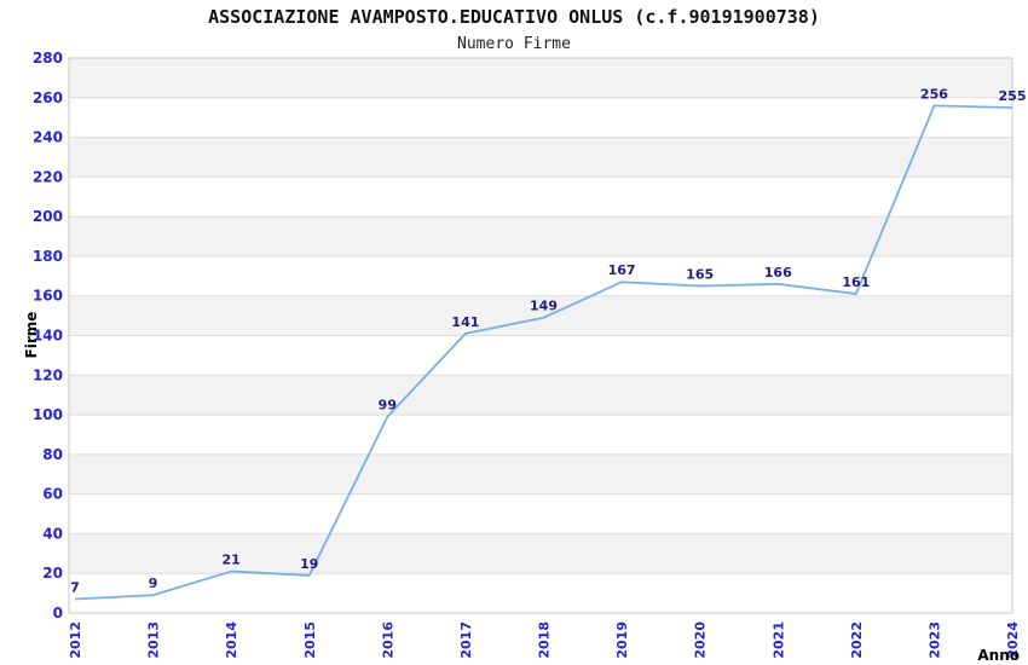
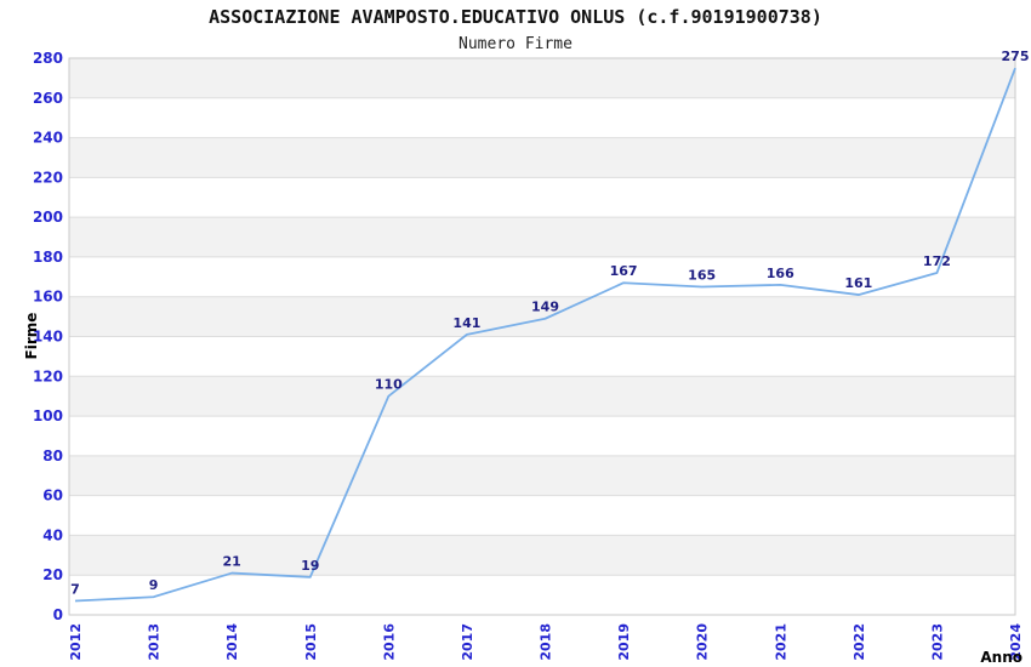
2016: 99 -> 110
2023: 256 -> 172
2024: 255 -> 275
